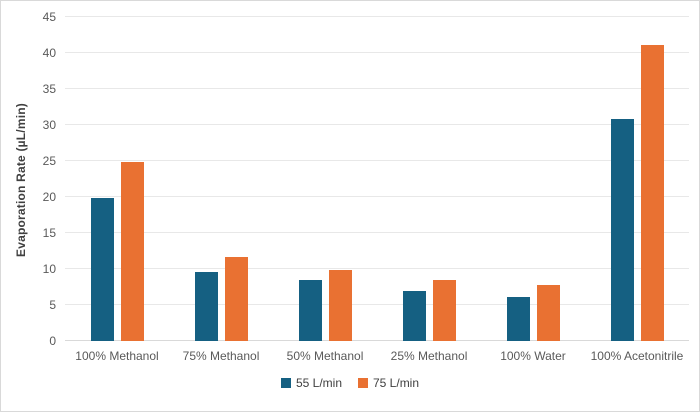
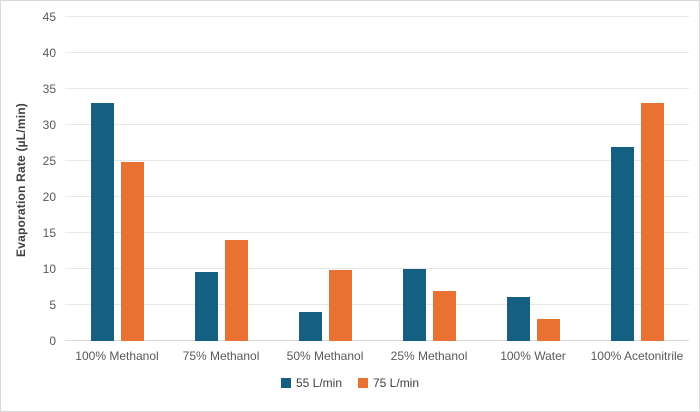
55 L/min/100% Methanol: 20 -> 33
75 L/min/75% Methanol: 12 -> 14
55 L/min/50% Methanol: 8 -> 4
55 L/min/25% Methanol: 7 -> 10
75 L/min/25% Methanol: 8 -> 7
75 L/min/100% Water: 8 -> 3
55 L/min/100% Acetonitrile: 31 -> 27
75 L/min/100% Acetonitrile: 41 -> 33
